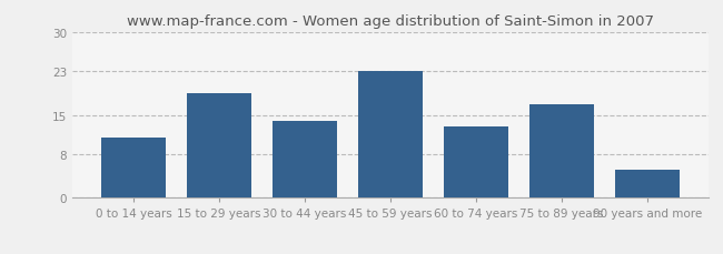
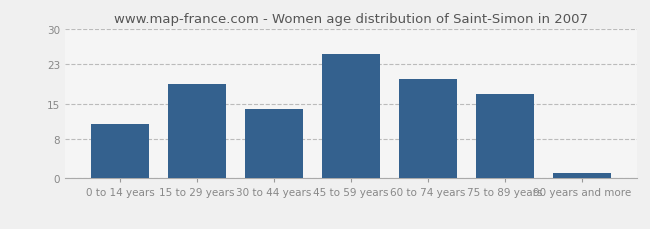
45 to 59 years: 23 -> 25
60 to 74 years: 13 -> 20
90 years and more: 5 -> 1
